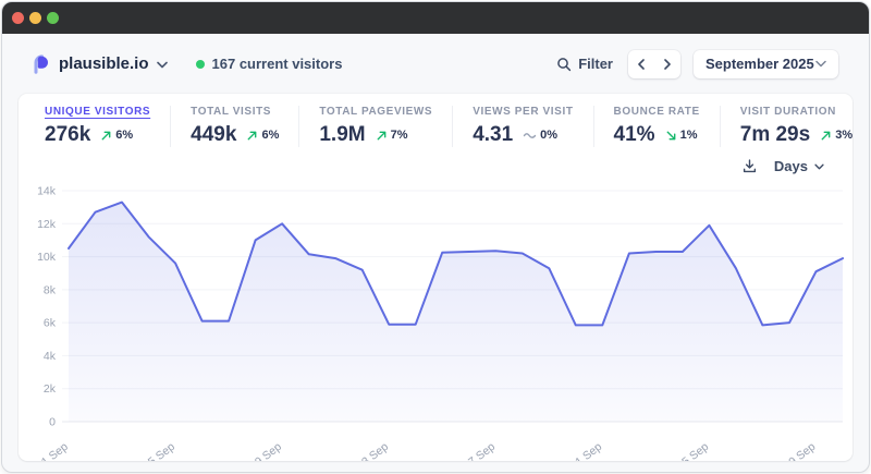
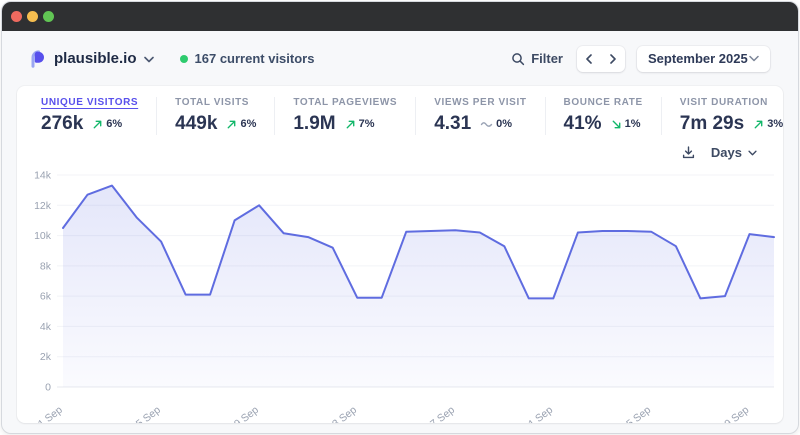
25 Sep: 11.9k -> 10.2k
29 Sep: 9.1k -> 10.1k
